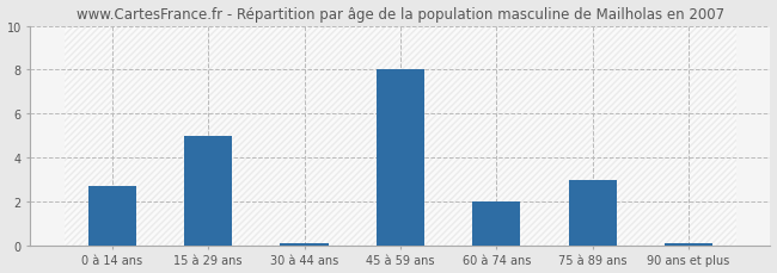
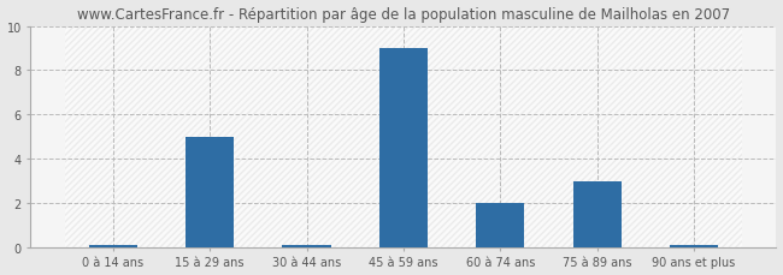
0 à 14 ans: 2.7 -> 0.1
45 à 59 ans: 8.0 -> 9.0
